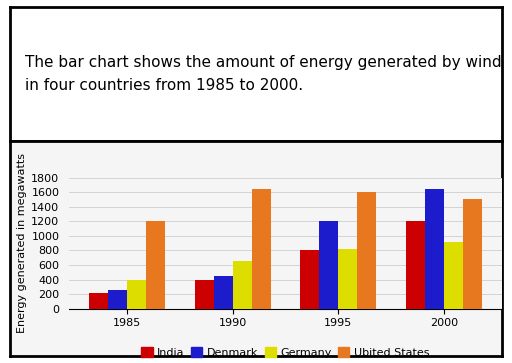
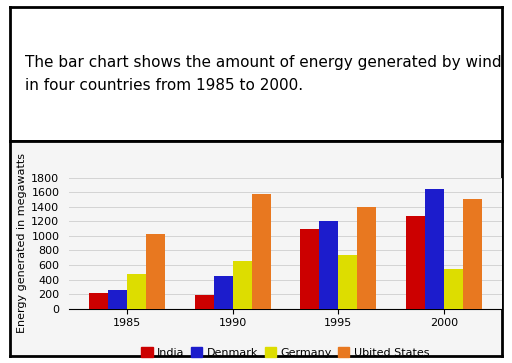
Germany/1985: 400 -> 480
Ubited States/1985: 1200 -> 1020
India/1990: 400 -> 180
Ubited States/1990: 1650 -> 1580
India/1995: 810 -> 1100
Germany/1995: 820 -> 740
Ubited States/1995: 1610 -> 1400
India/2000: 1200 -> 1280
Germany/2000: 910 -> 540
